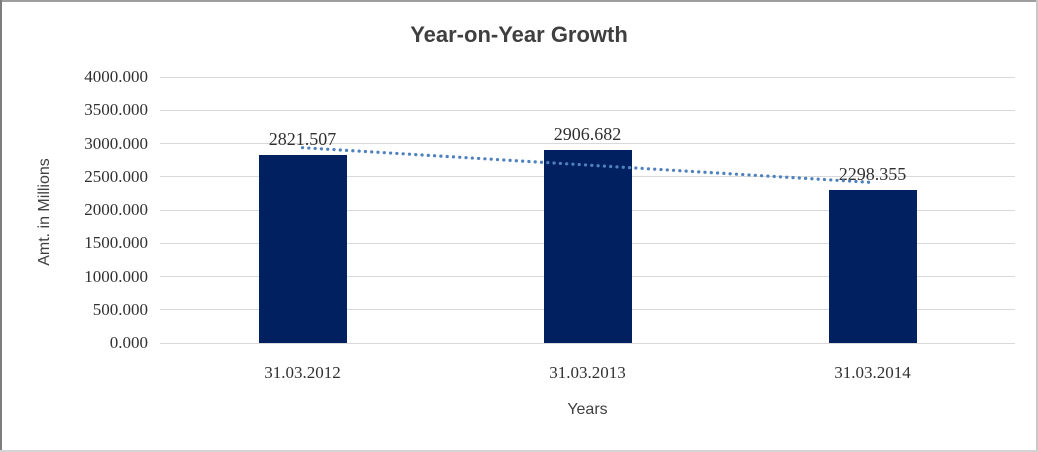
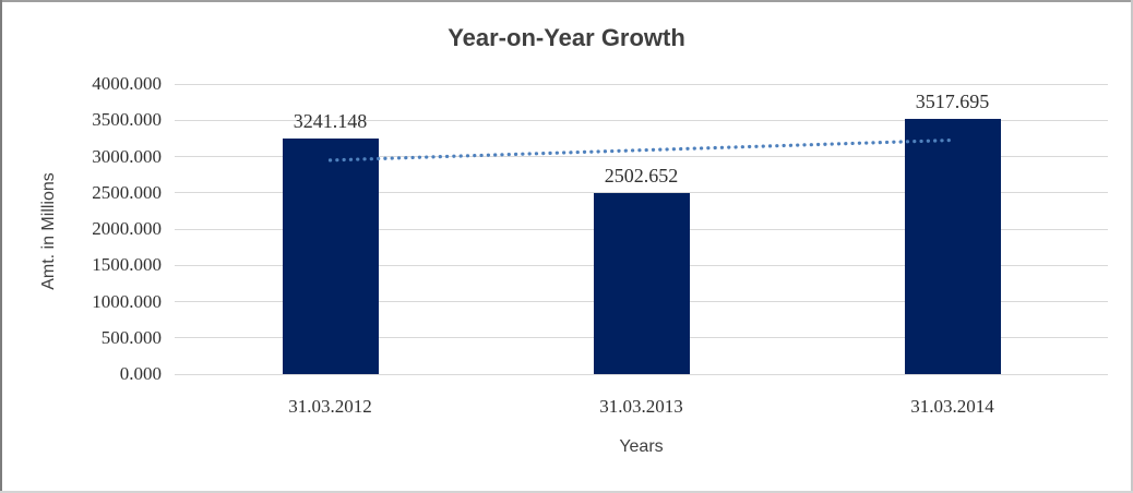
31.03.2012: 2821.507 -> 3241.148
31.03.2013: 2906.682 -> 2502.652
31.03.2014: 2298.355 -> 3517.695
